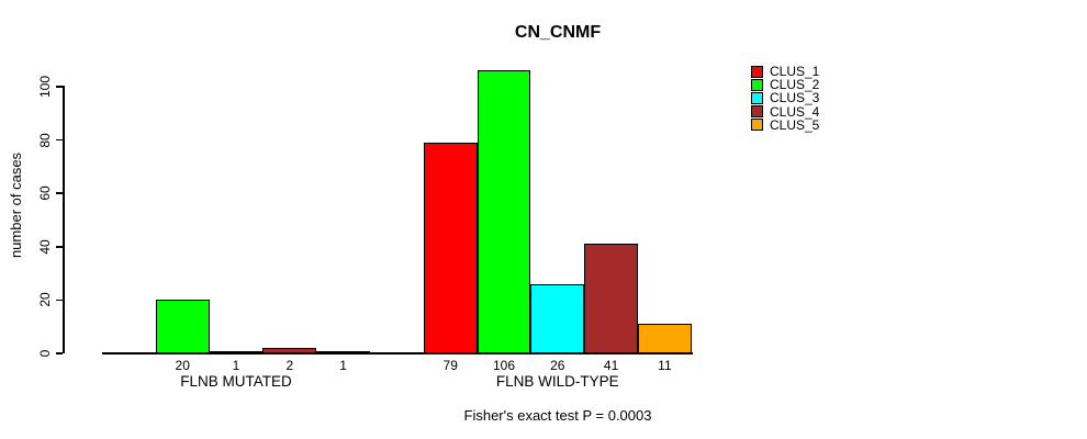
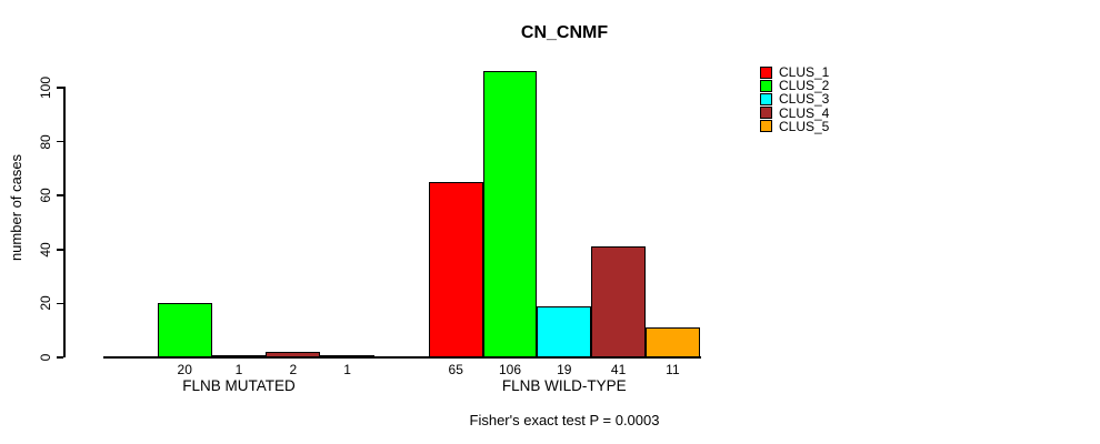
CLUS_1/FLNB WILD-TYPE: 79 -> 65
CLUS_3/FLNB WILD-TYPE: 26 -> 19
